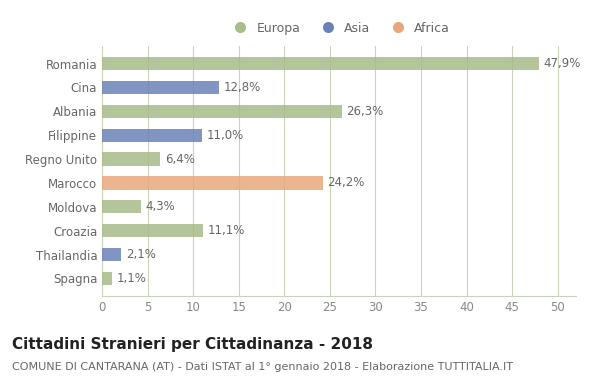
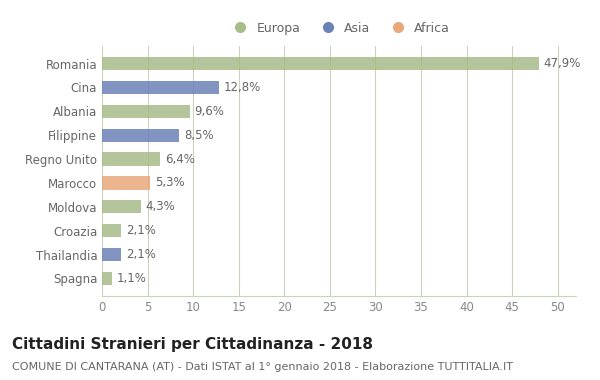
Albania: 26,3% -> 9,6%
Filippine: 11,0% -> 8,5%
Marocco: 24,2% -> 5,3%
Croazia: 11,1% -> 2,1%
